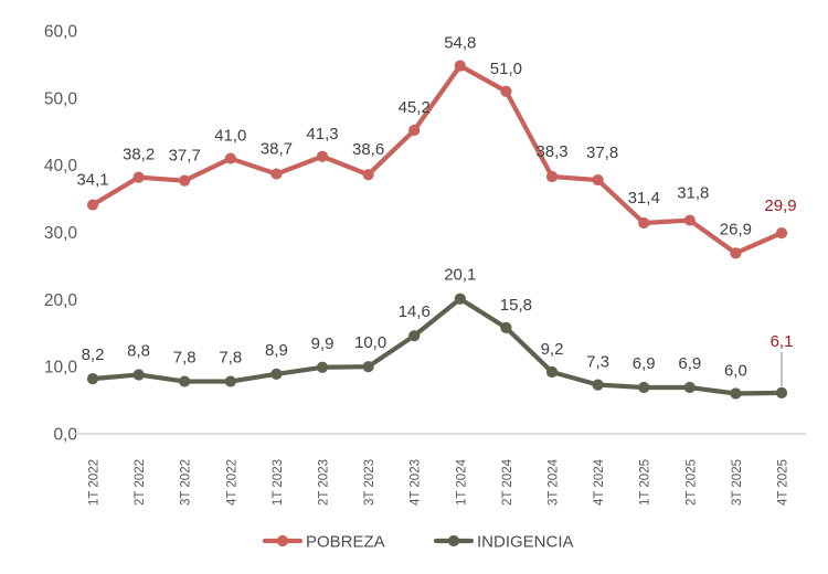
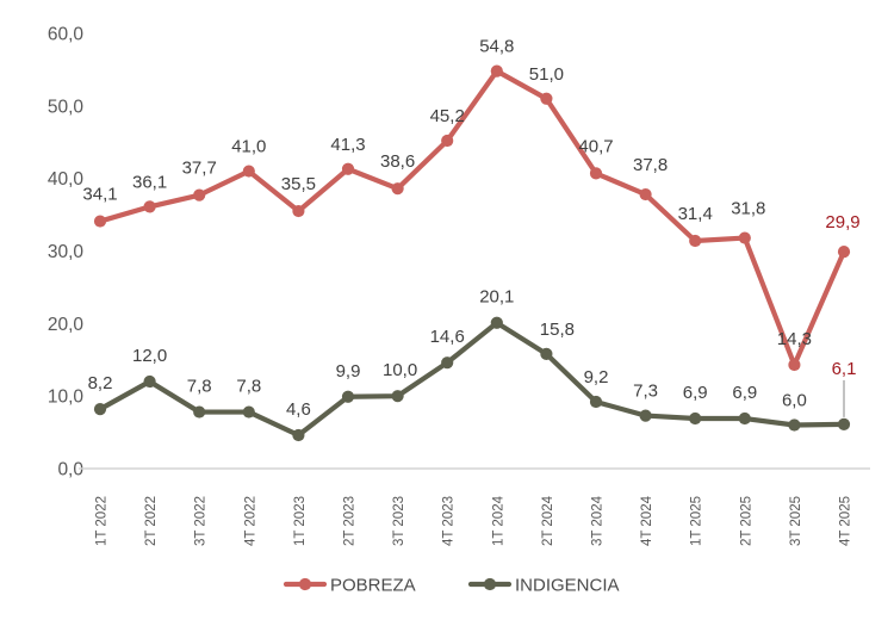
POBREZA/2T 2022: 38,2 -> 36,1
INDIGENCIA/2T 2022: 8,8 -> 12,0
POBREZA/1T 2023: 38,7 -> 35,5
INDIGENCIA/1T 2023: 8,9 -> 4,6
POBREZA/3T 2024: 38,3 -> 40,7
POBREZA/3T 2025: 26,9 -> 14,3
